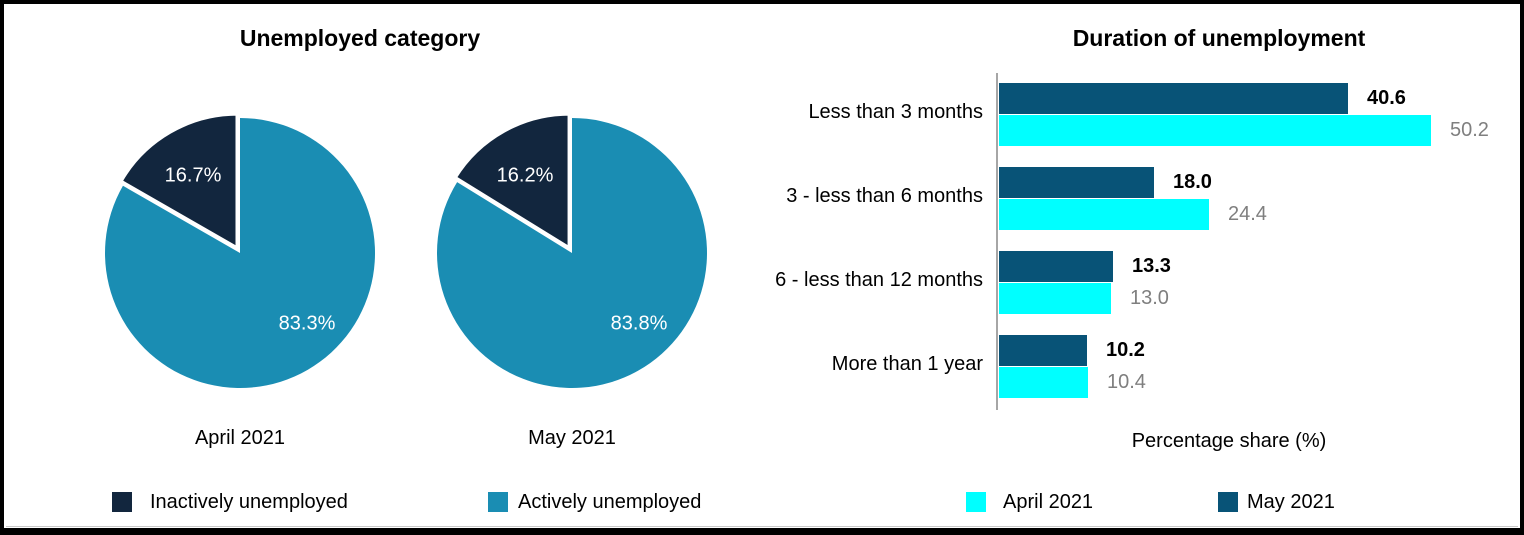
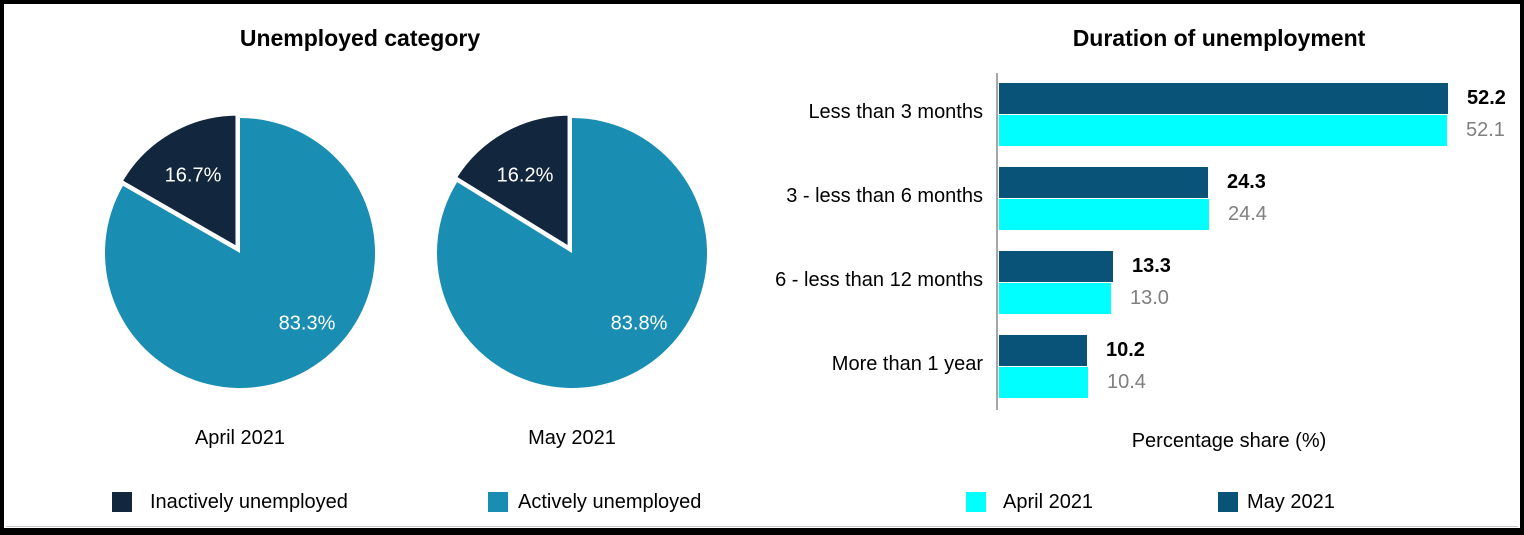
Duration of unemployment/May 2021/Less than 3 months: 40.6 -> 52.2
Duration of unemployment/April 2021/Less than 3 months: 50.2 -> 52.1
Duration of unemployment/May 2021/3 - less than 6 months: 18.0 -> 24.3
